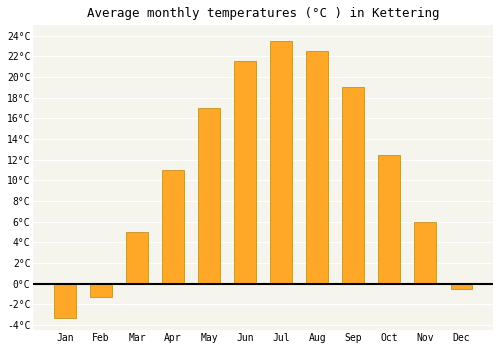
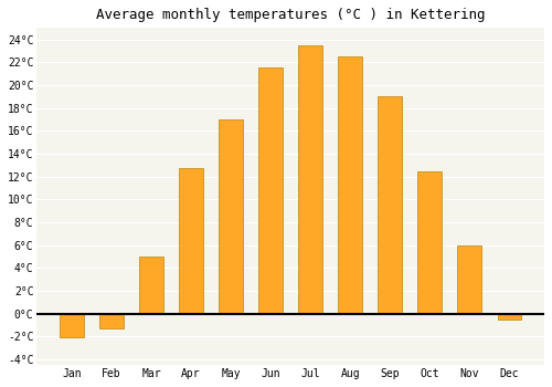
Jan: -3.3°C -> -2.1°C
Apr: 11.0°C -> 12.7°C
